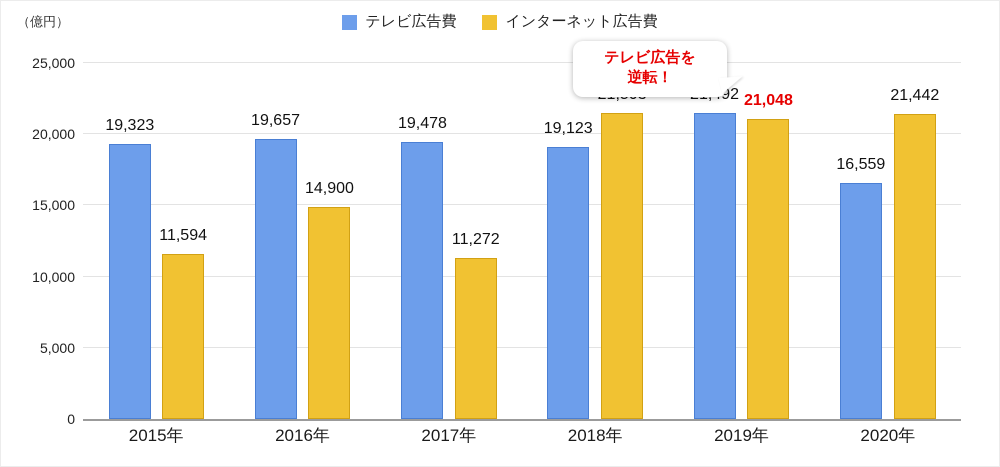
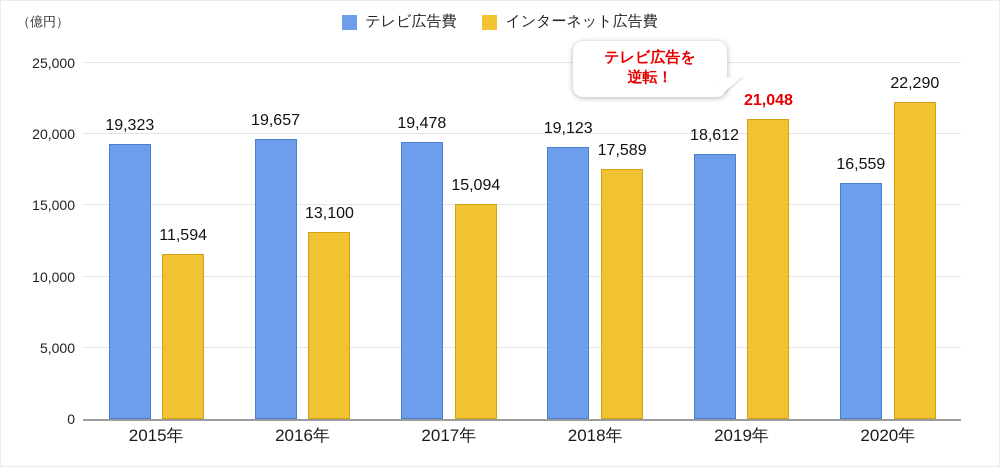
インターネット広告費/2016年: 14,900 -> 13,100
インターネット広告費/2017年: 11,272 -> 15,094
インターネット広告費/2018年: 21,503 -> 17,589
テレビ広告費/2019年: 21,492 -> 18,612
インターネット広告費/2020年: 21,442 -> 22,290
